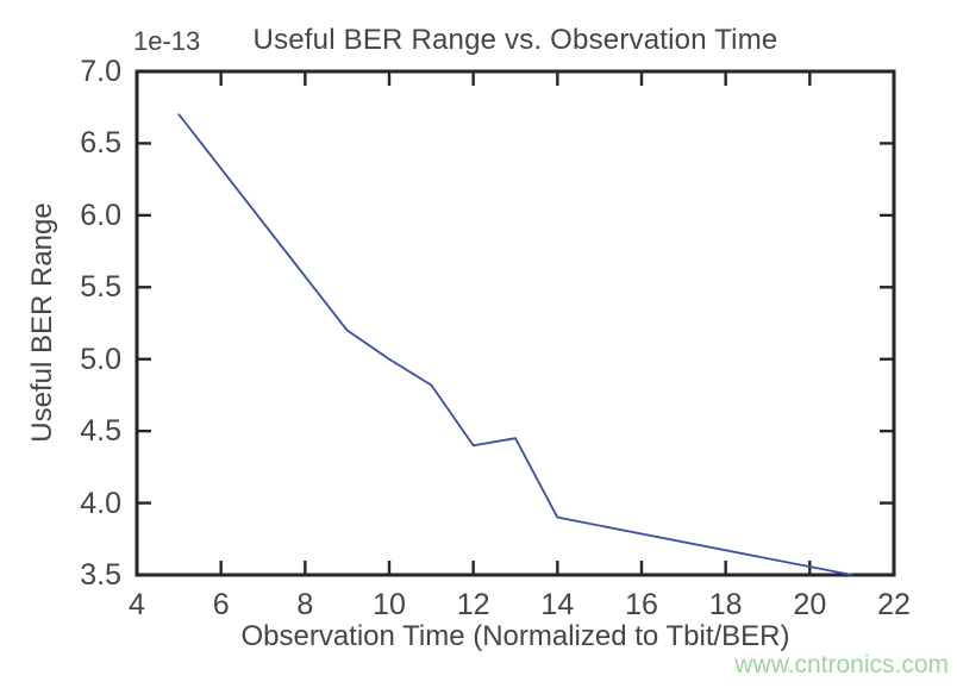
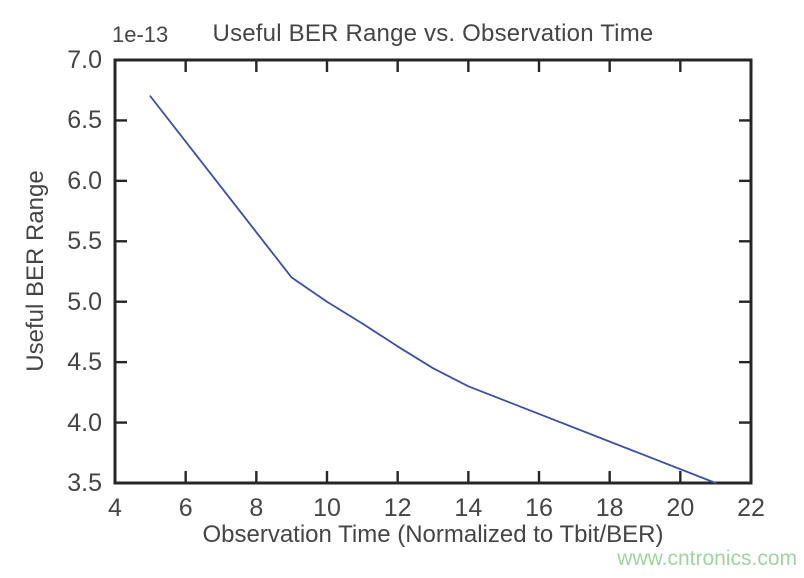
12: 4.4 -> 4.6
14: 3.9 -> 4.3
